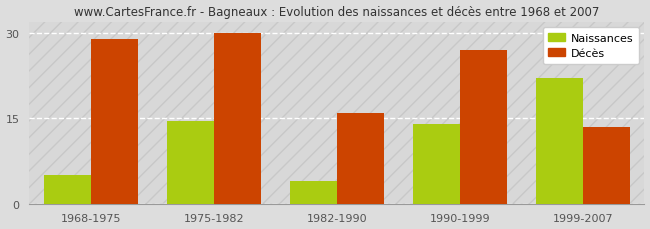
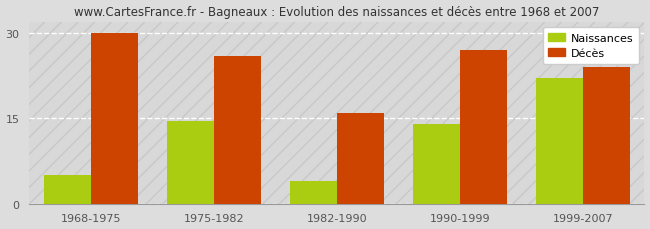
Décès/1968-1975: 29.0 -> 30.0
Décès/1975-1982: 30.0 -> 26.0
Décès/1999-2007: 13.5 -> 24.0
